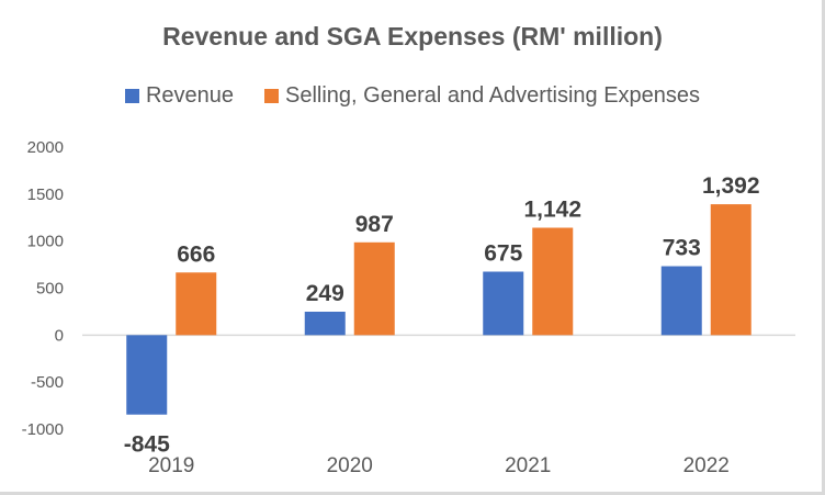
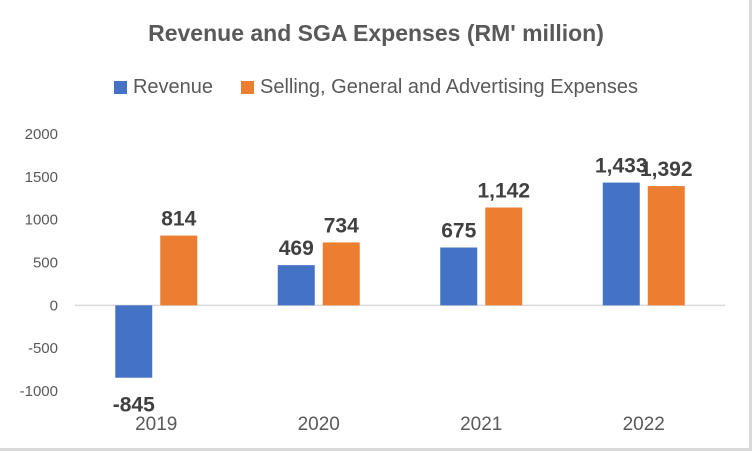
Selling, General and Advertising Expenses/2019: 666 -> 814
Revenue/2020: 249 -> 469
Selling, General and Advertising Expenses/2020: 987 -> 734
Revenue/2022: 733 -> 1,433
